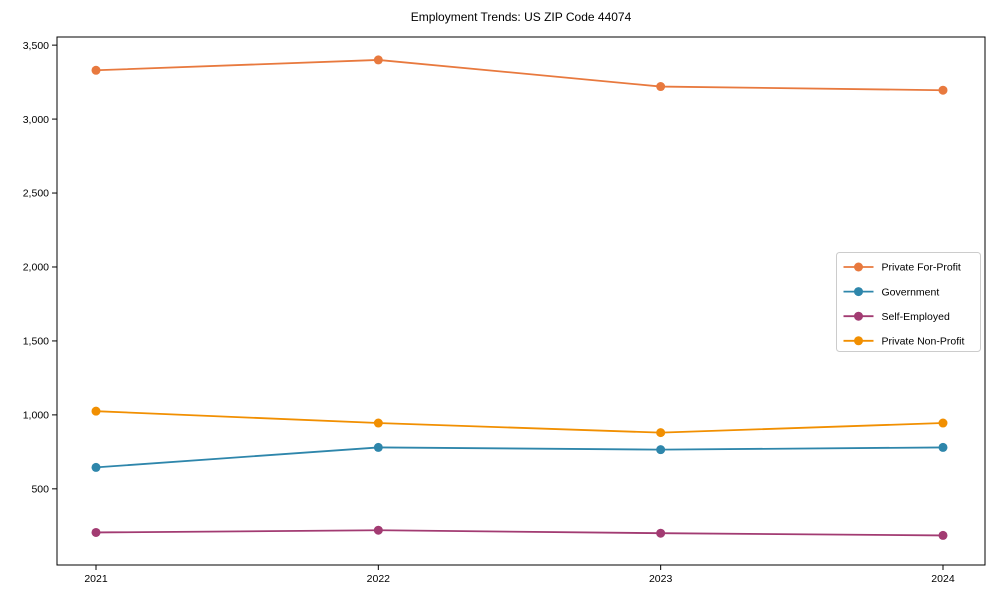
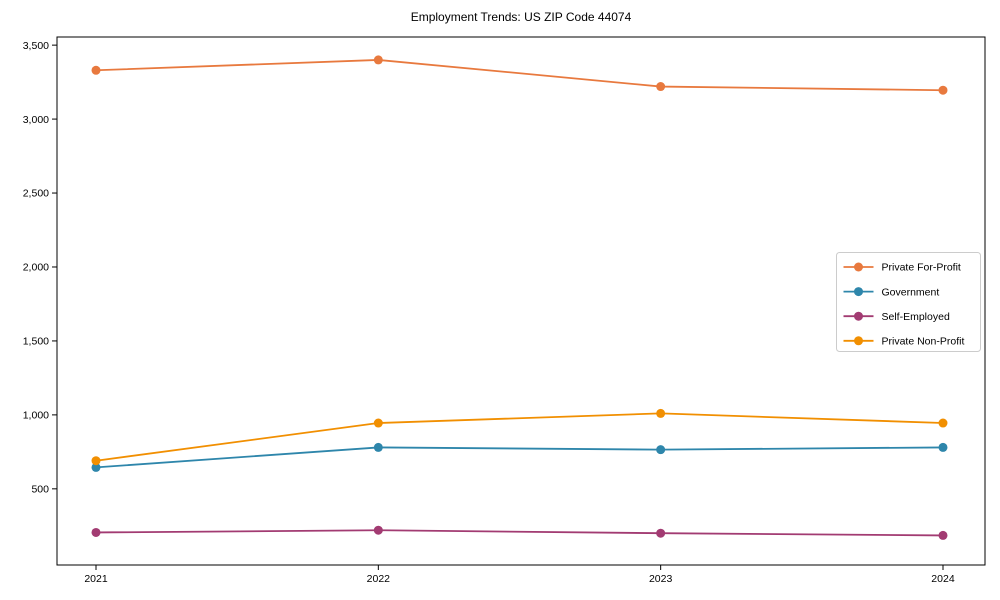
Private Non-Profit/2021: 1020 -> 690
Private Non-Profit/2023: 880 -> 1010
